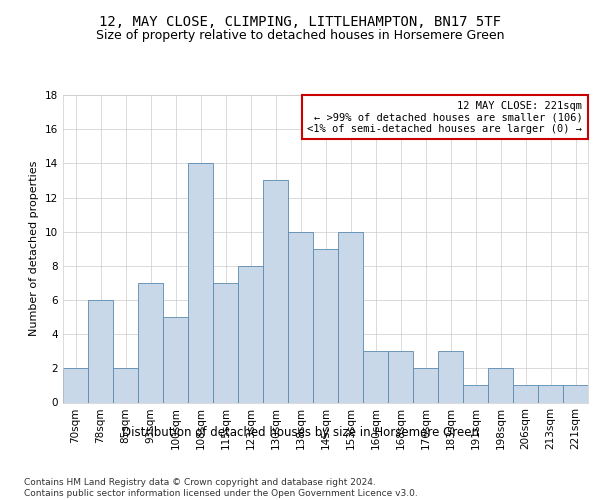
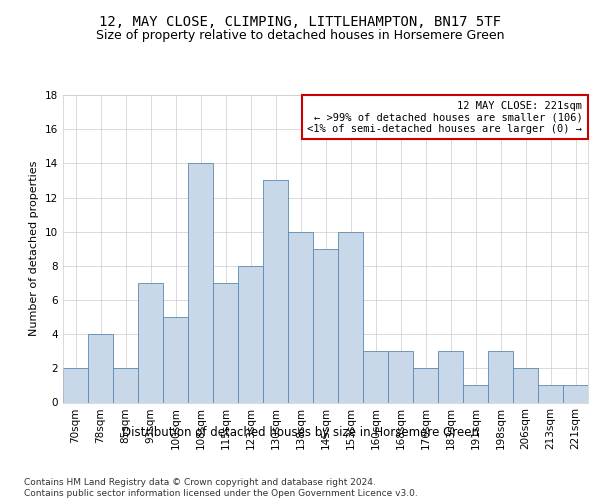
78sqm: 6 -> 4
198sqm: 2 -> 3
206sqm: 1 -> 2
